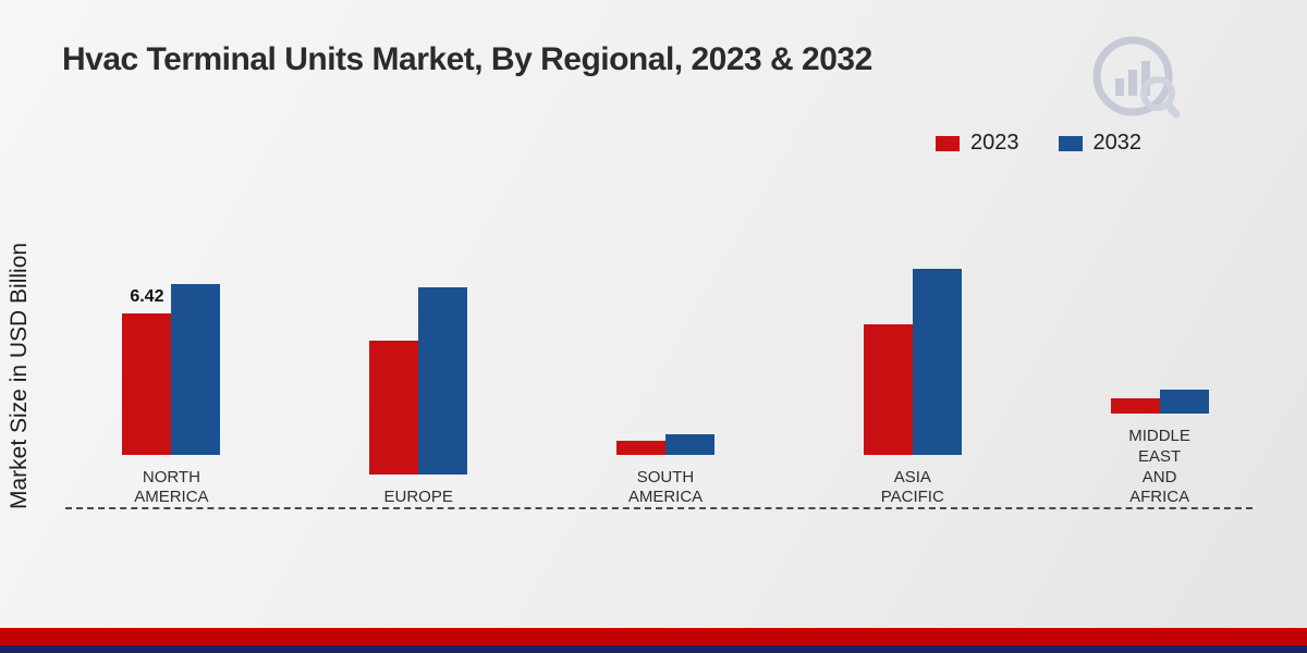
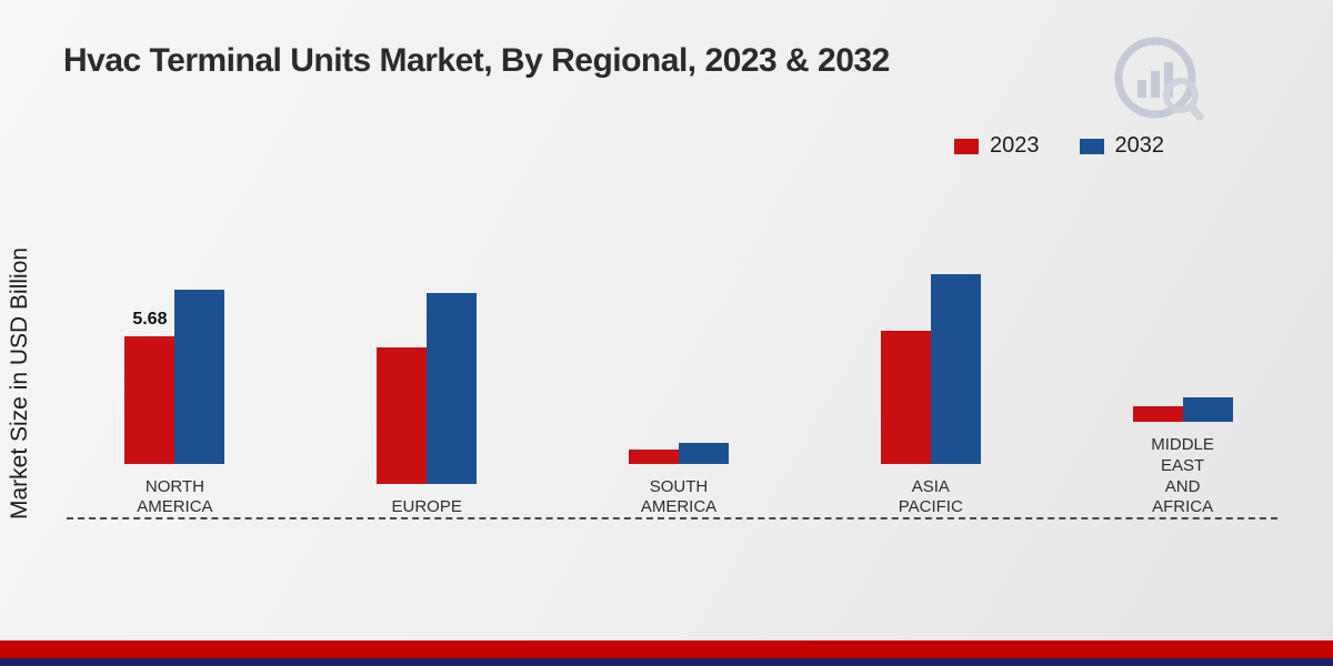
2023/NORTH AMERICA: 6.42 -> 5.68
